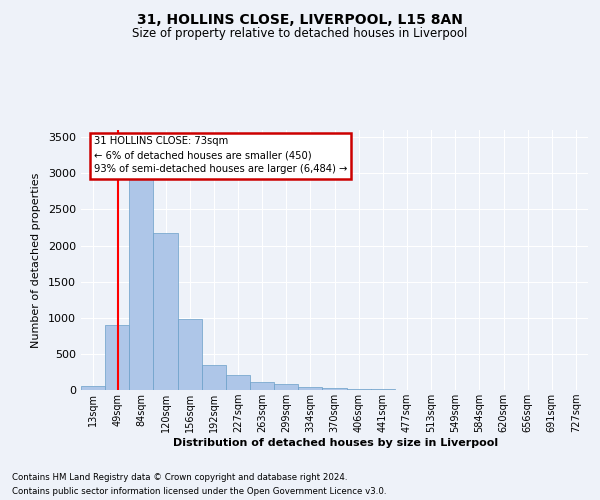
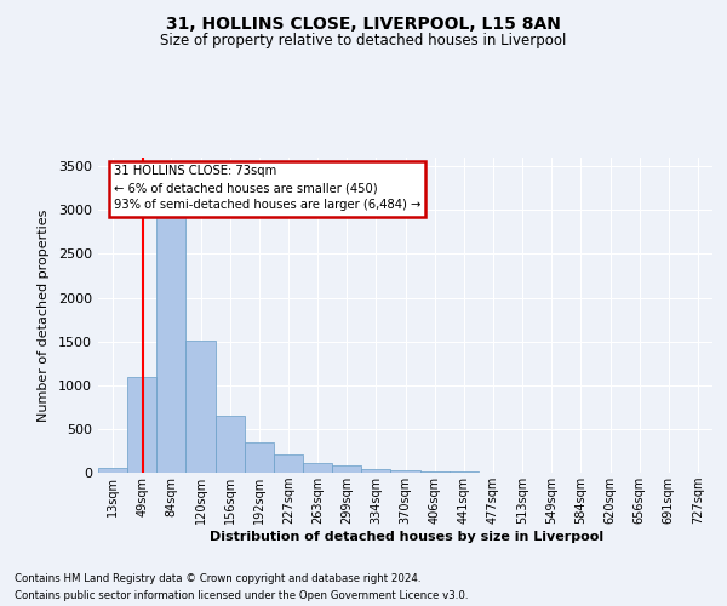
49sqm: 900 -> 1100
120sqm: 2180 -> 1510
156sqm: 980 -> 650
